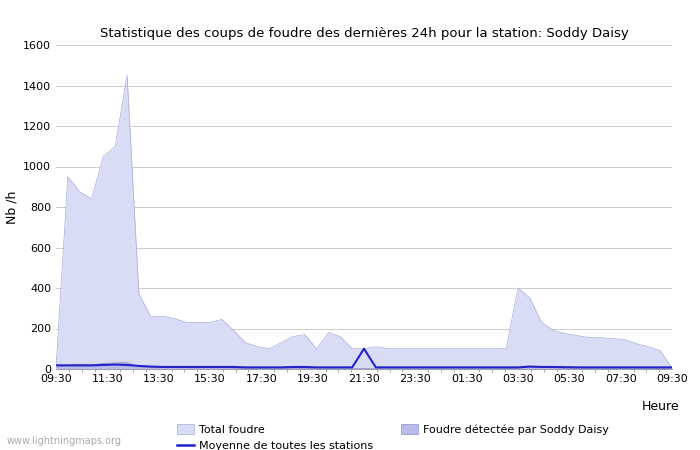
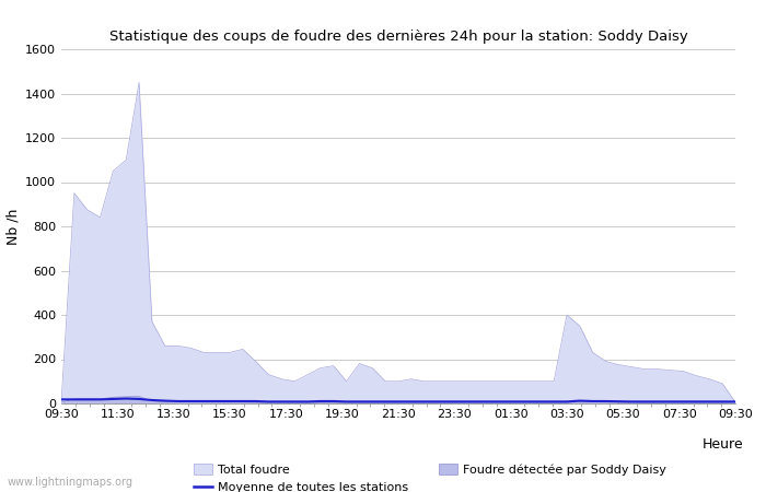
Moyenne de toutes les stations/21:30: 100 -> 8
